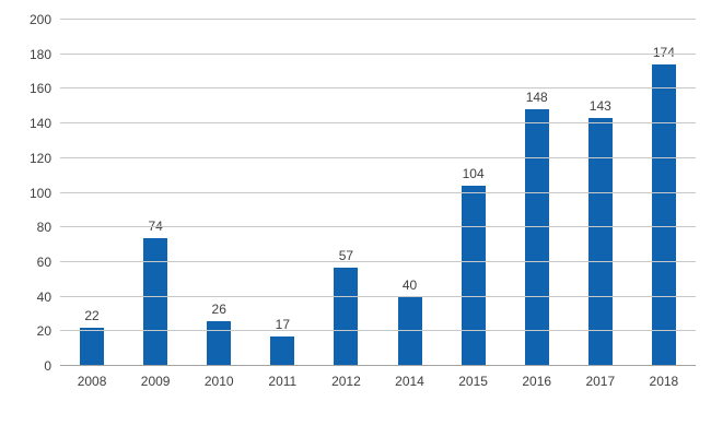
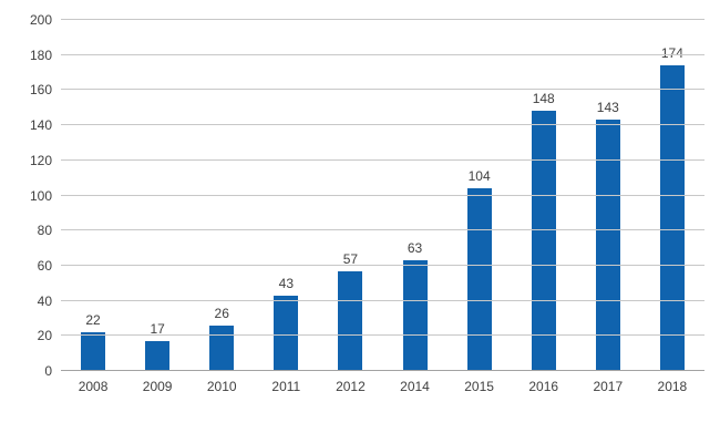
2009: 74 -> 17
2011: 17 -> 43
2014: 40 -> 63
